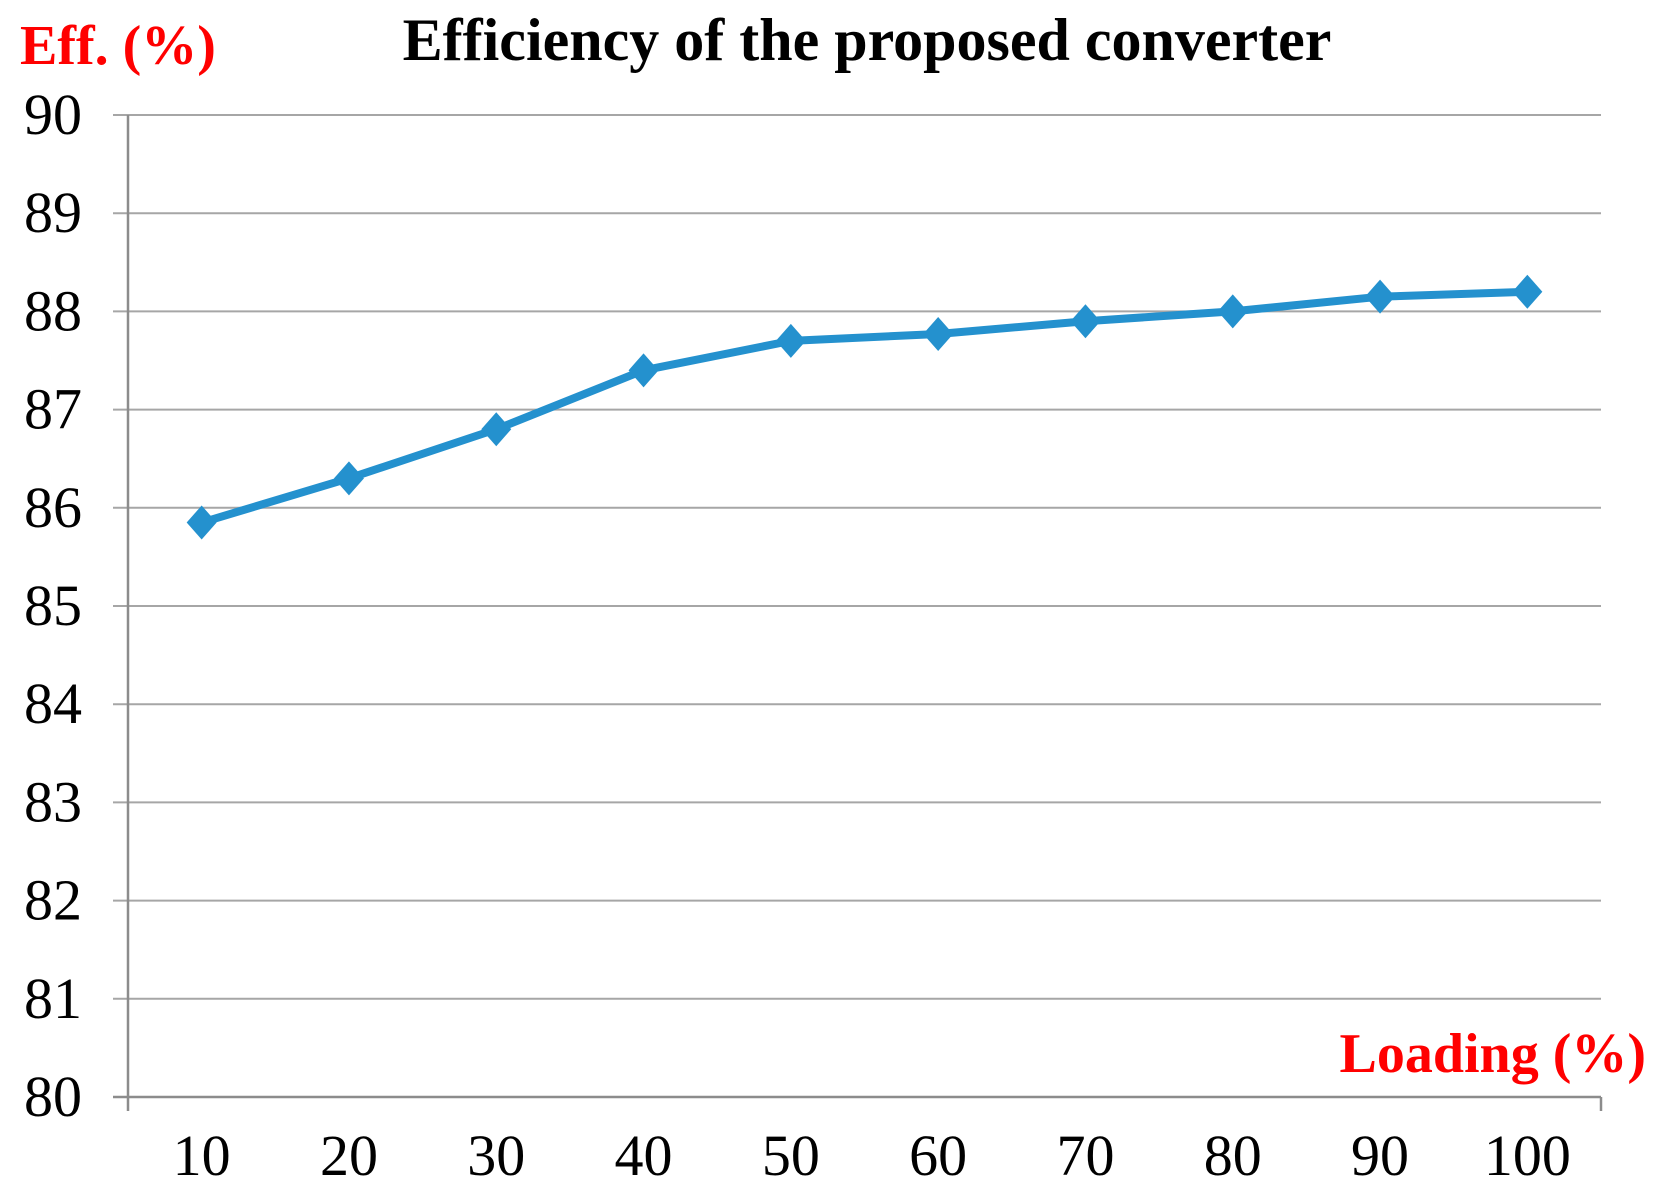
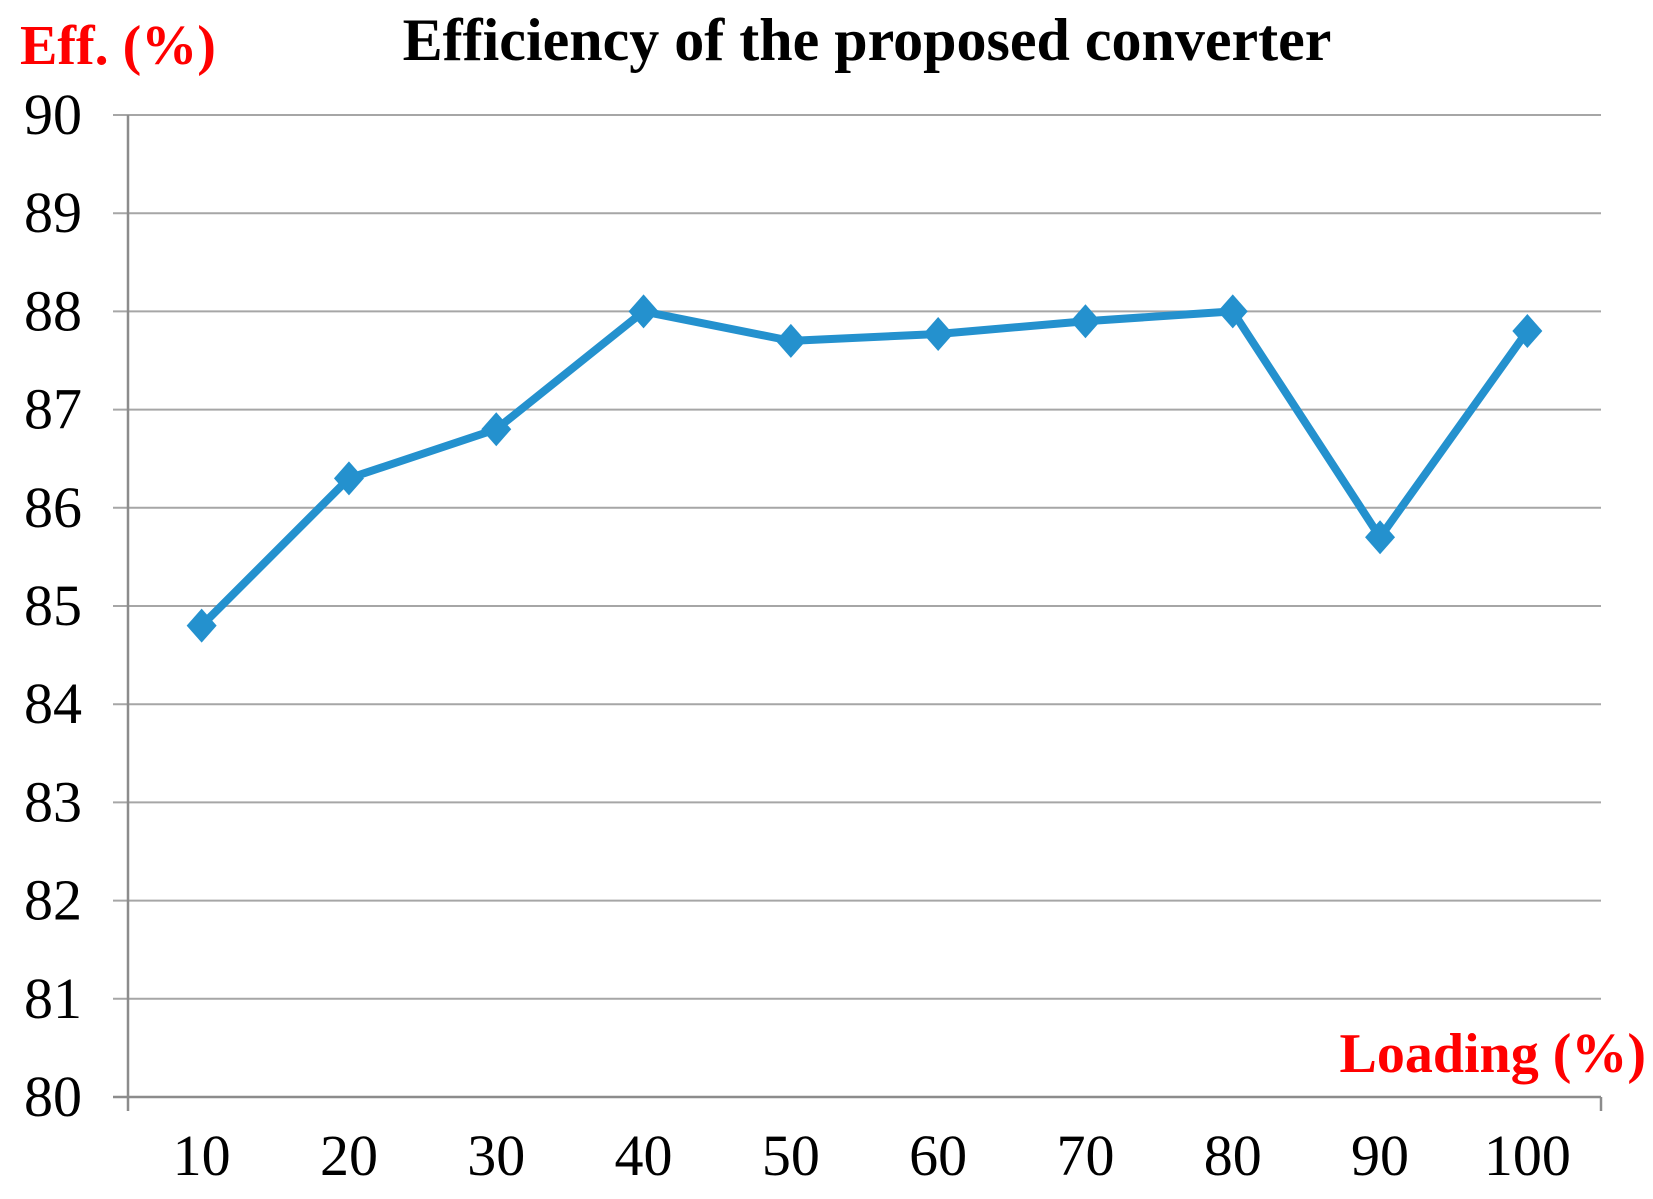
10: 85.8 -> 84.8
40: 87.4 -> 88.0
90: 88.2 -> 85.7
100: 88.2 -> 87.8
